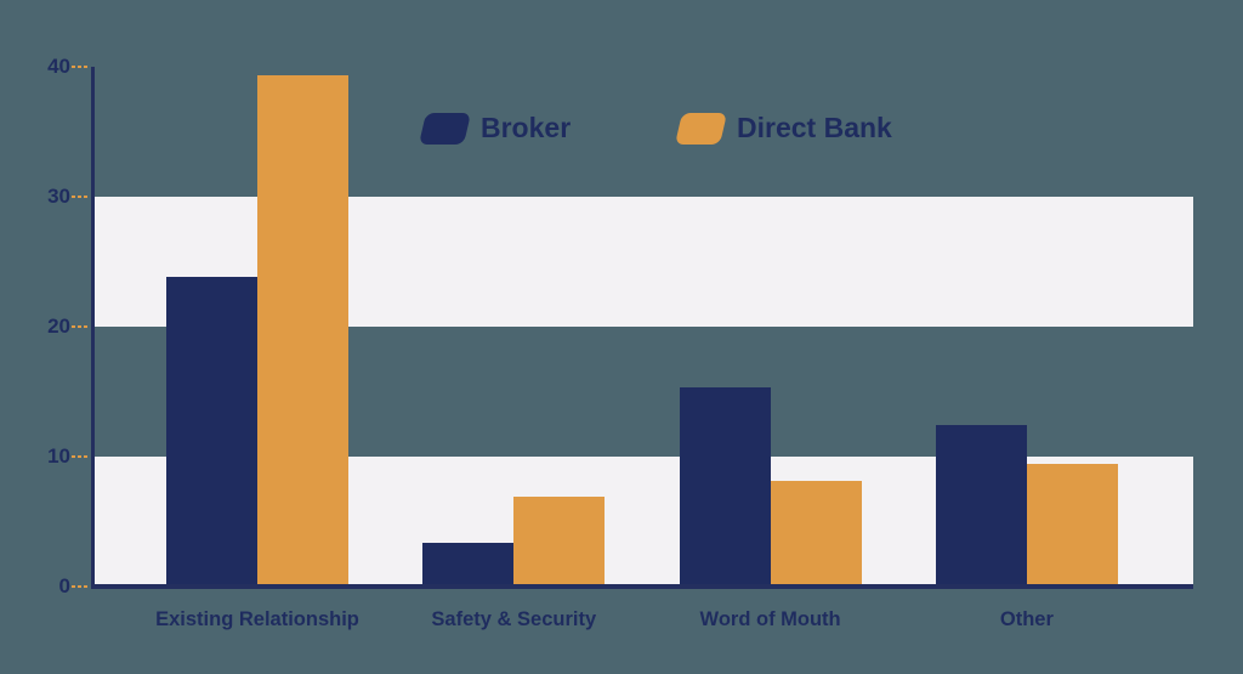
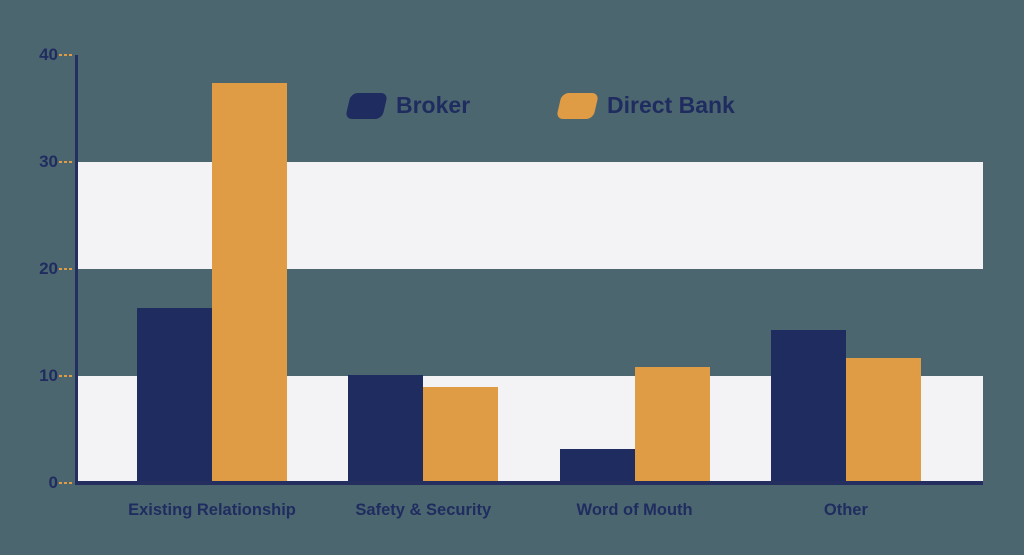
Broker/Existing Relationship: 23.8 -> 16.4
Direct Bank/Existing Relationship: 39.3 -> 37.4
Broker/Safety & Security: 3.4 -> 10.1
Direct Bank/Safety & Security: 6.9 -> 9.0
Broker/Word of Mouth: 15.3 -> 3.2
Direct Bank/Word of Mouth: 8.1 -> 10.8
Broker/Other: 12.4 -> 14.3
Direct Bank/Other: 9.4 -> 11.7
